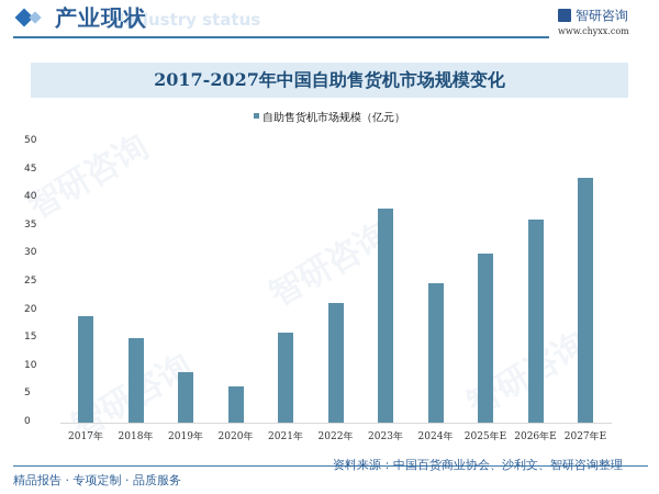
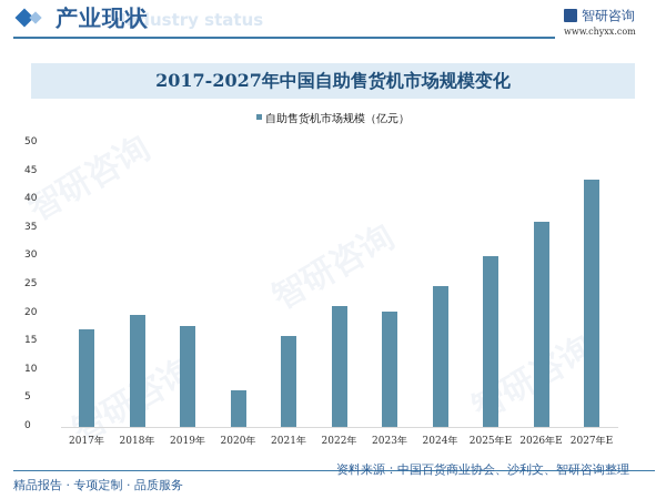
2017年: 19 -> 17
2018年: 15 -> 20
2019年: 9 -> 18
2023年: 38 -> 20
